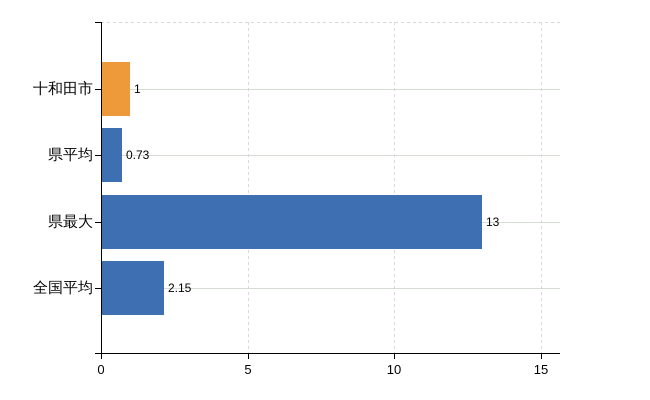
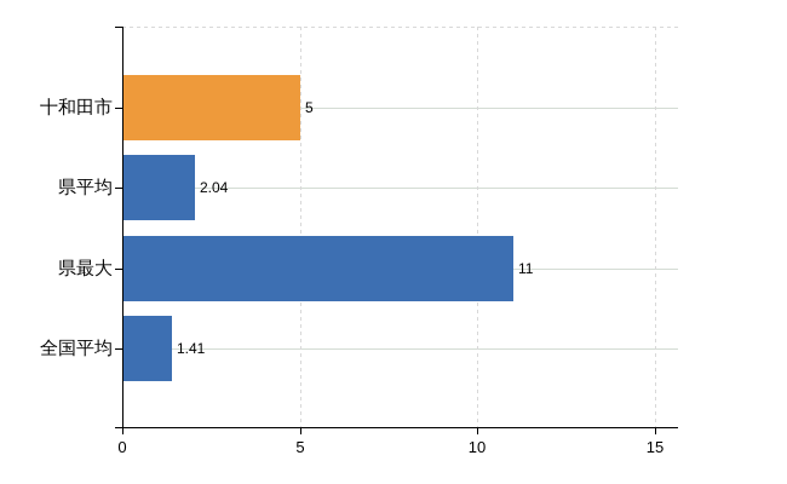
十和田市: 1 -> 5
県平均: 0.73 -> 2.04
県最大: 13 -> 11
全国平均: 2.15 -> 1.41
